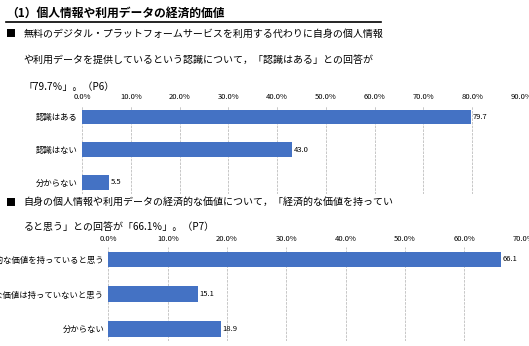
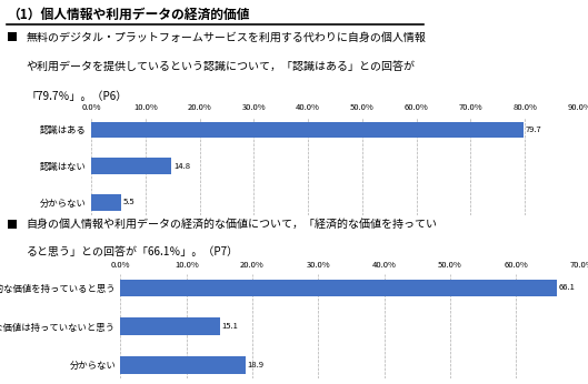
認識はない: 43.0 -> 14.8
